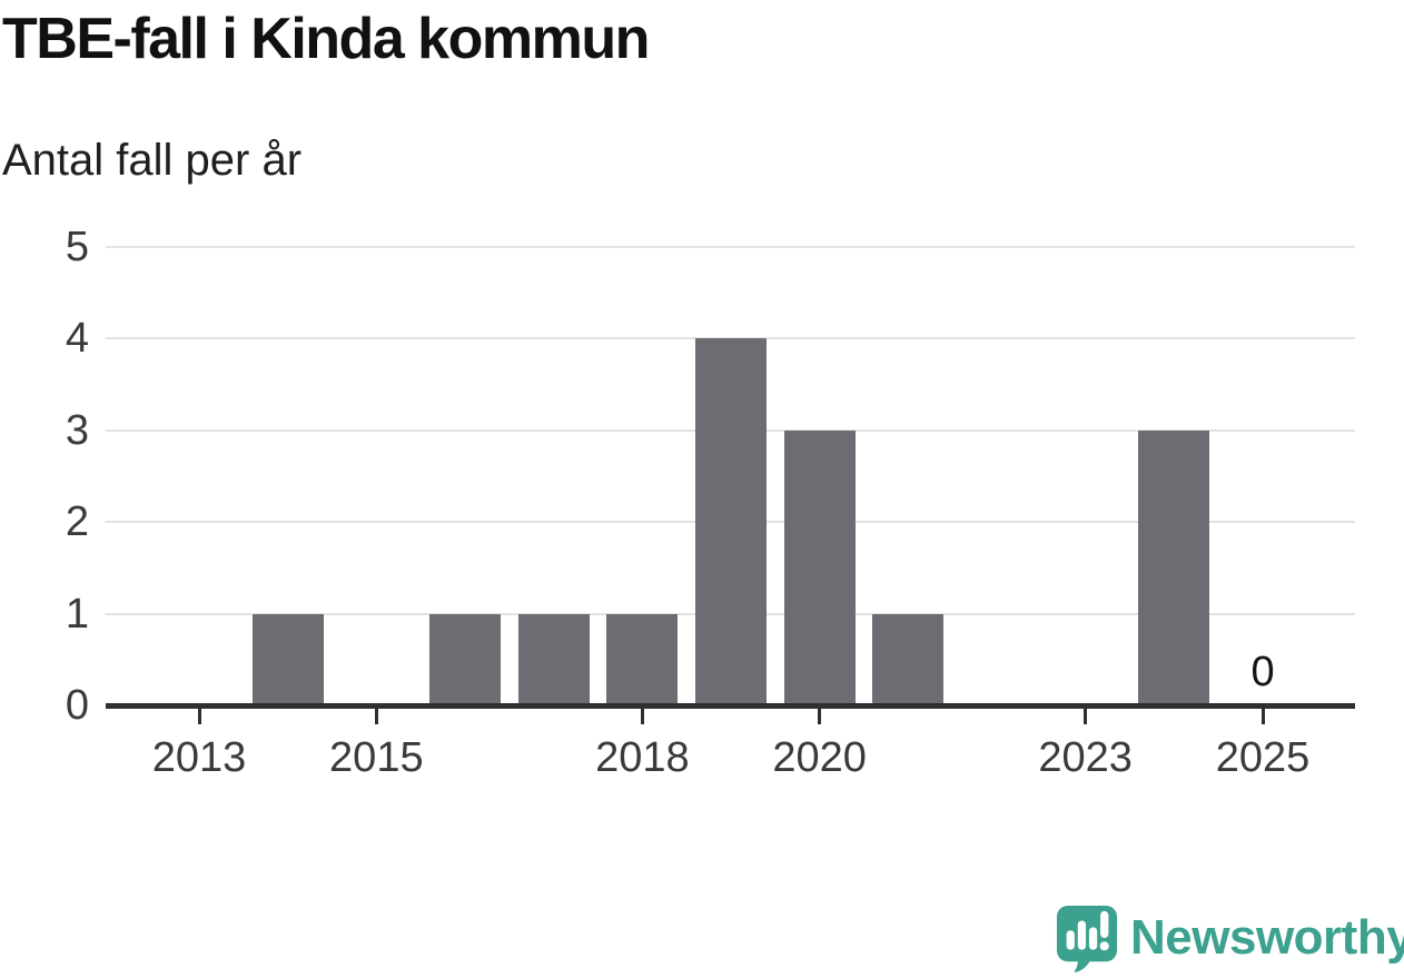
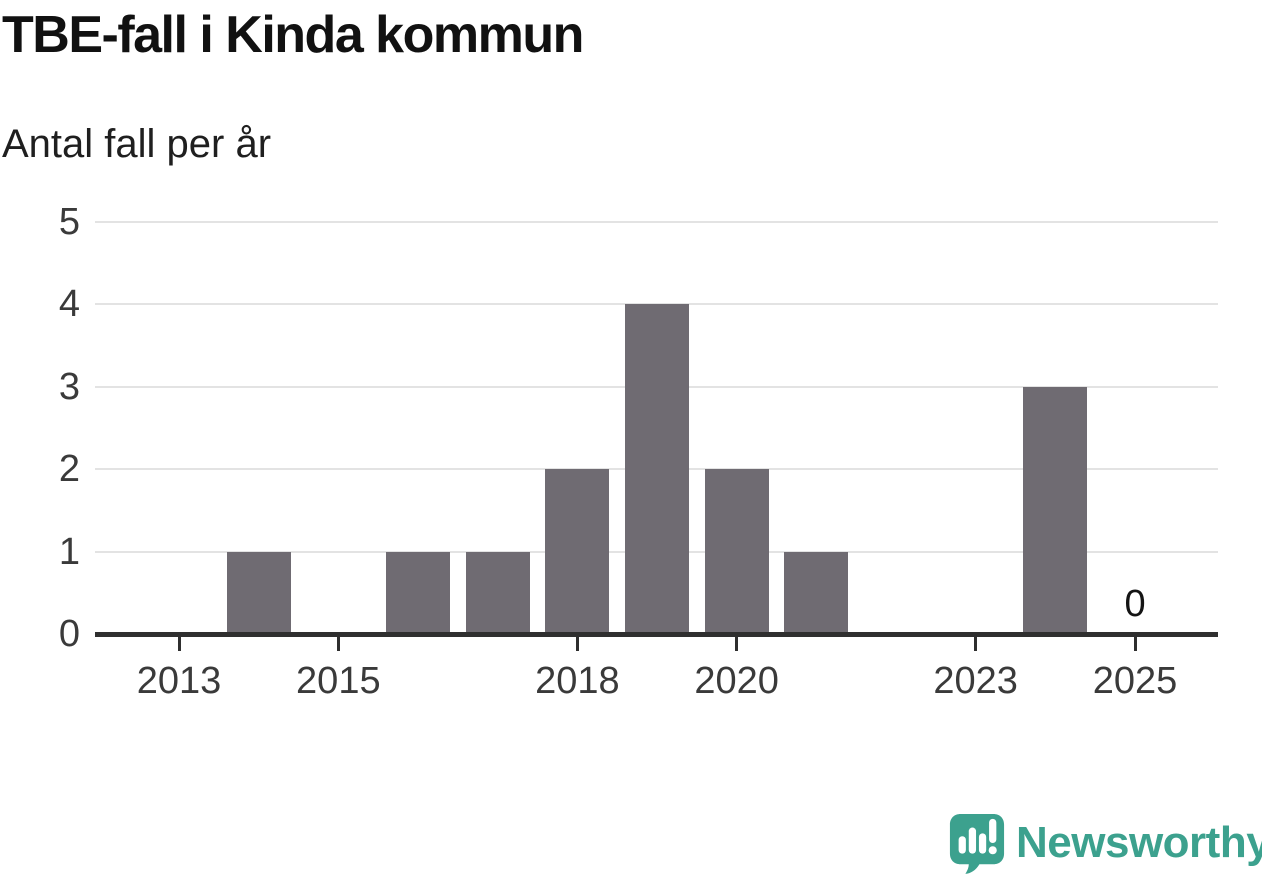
2018: 1 -> 2
2020: 3 -> 2
